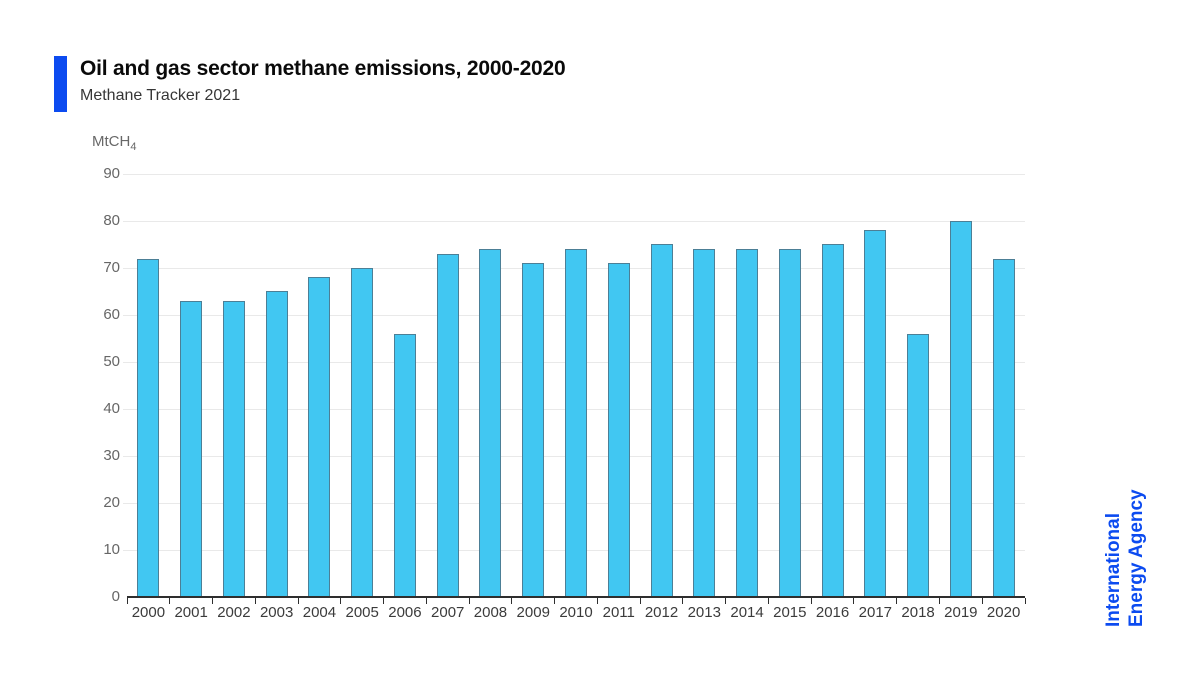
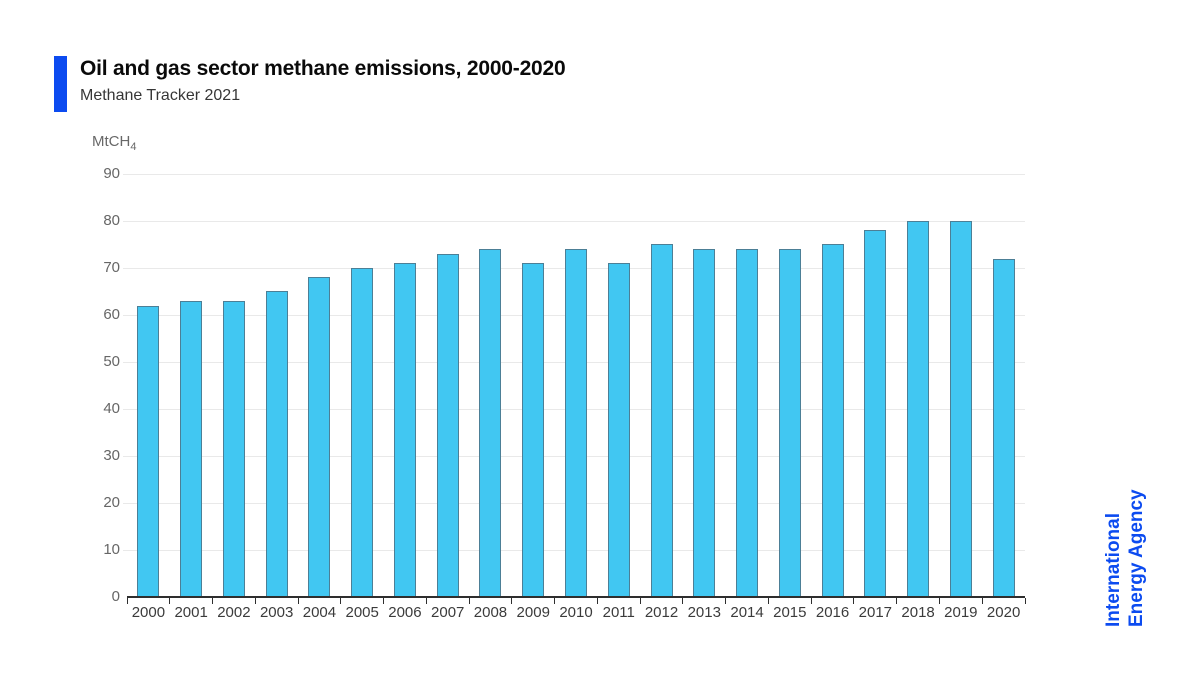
2000: 72 -> 62
2006: 56 -> 71
2018: 56 -> 80
